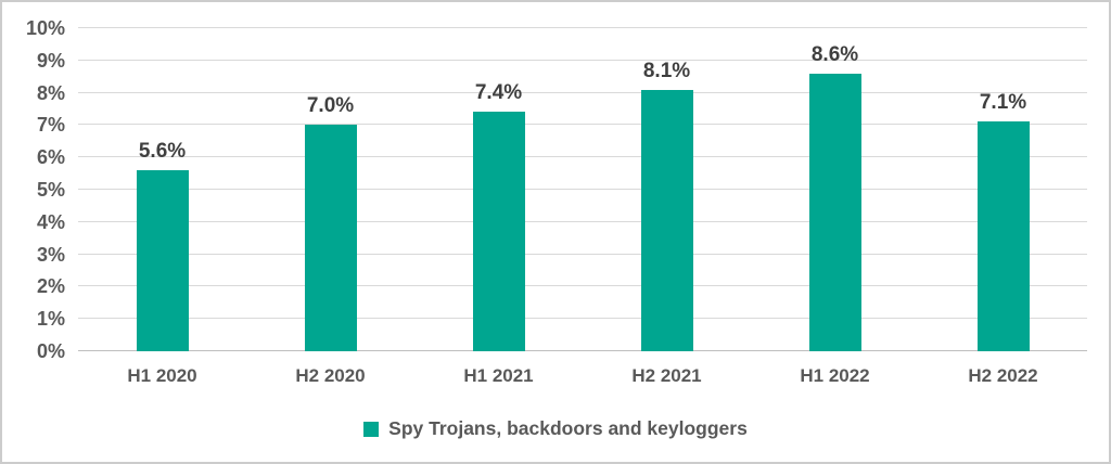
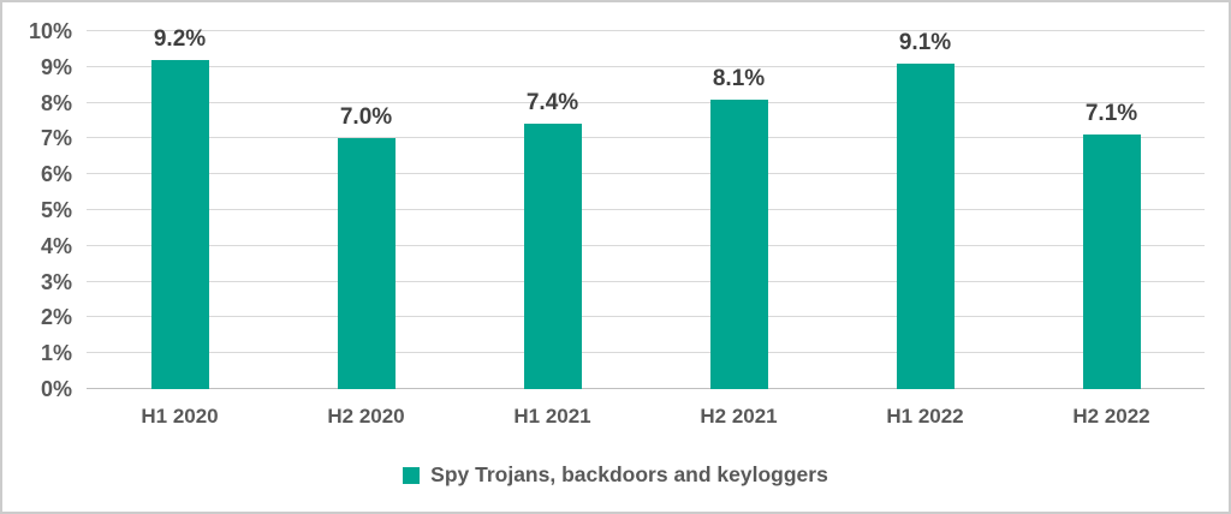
H1 2020: 5.6% -> 9.2%
H1 2022: 8.6% -> 9.1%
